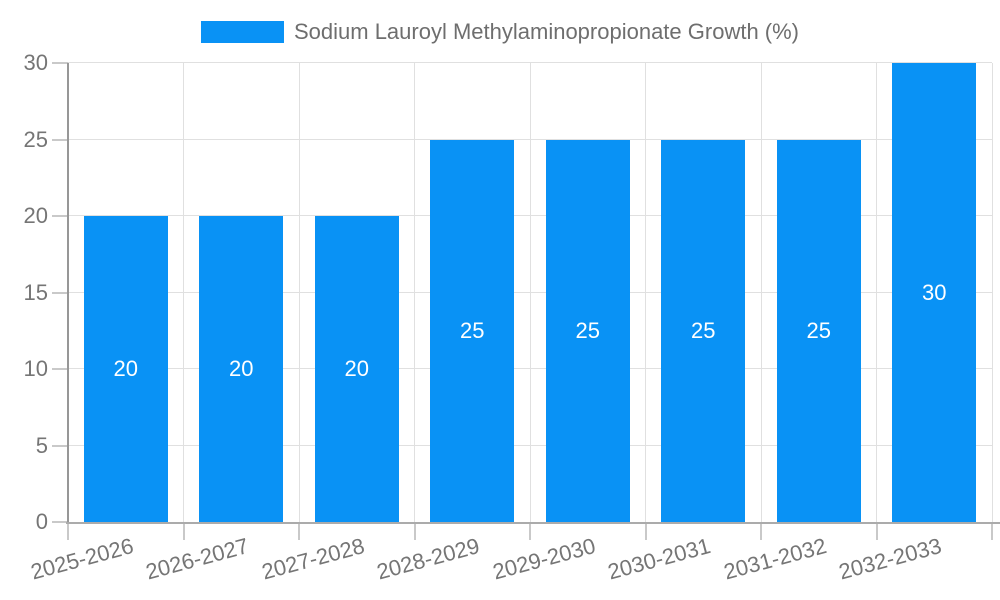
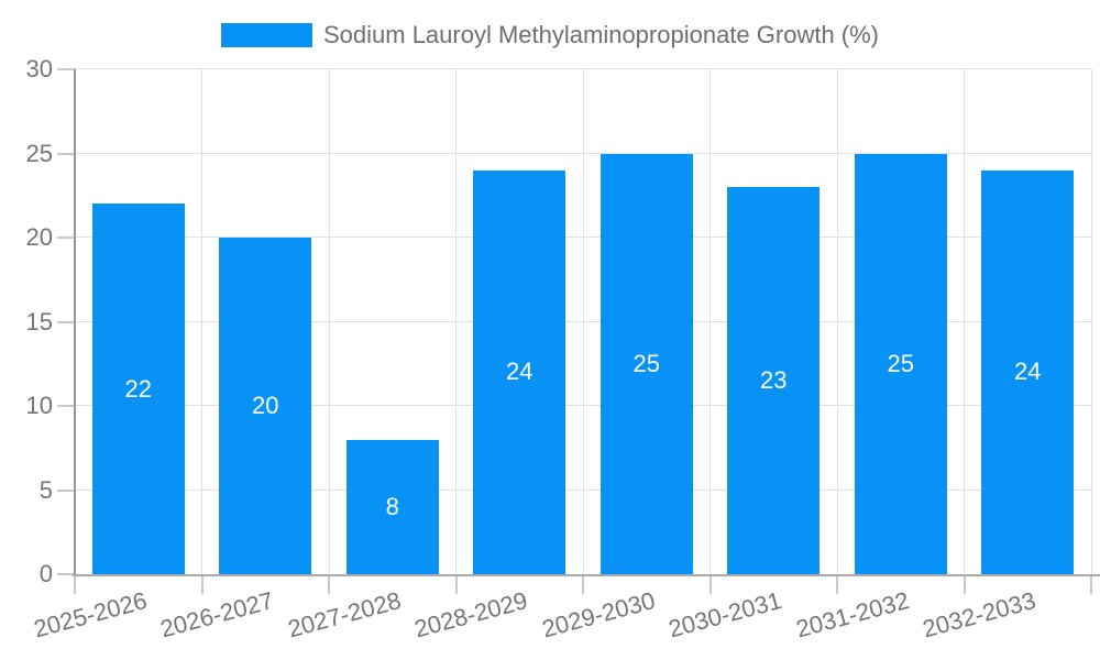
2025-2026: 20 -> 22
2027-2028: 20 -> 8
2028-2029: 25 -> 24
2030-2031: 25 -> 23
2032-2033: 30 -> 24
